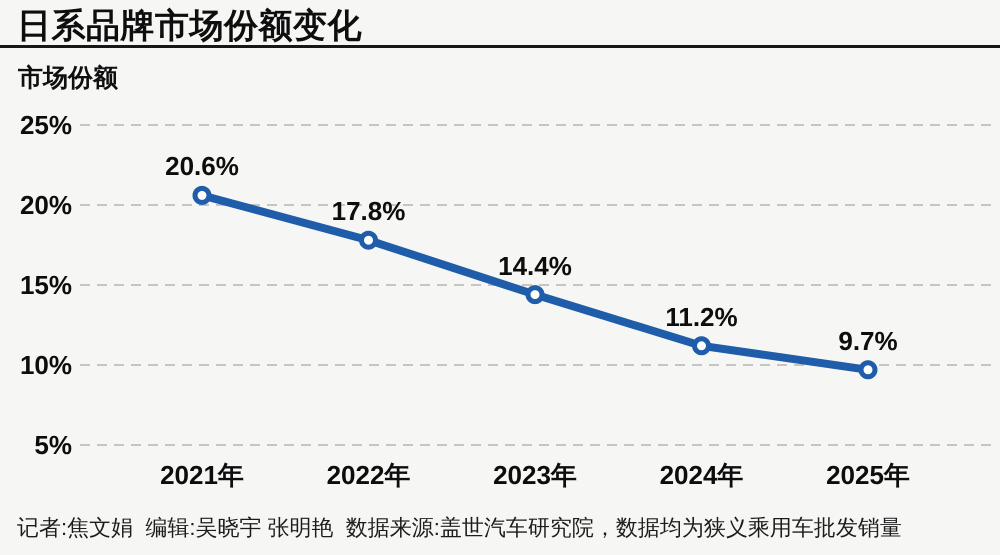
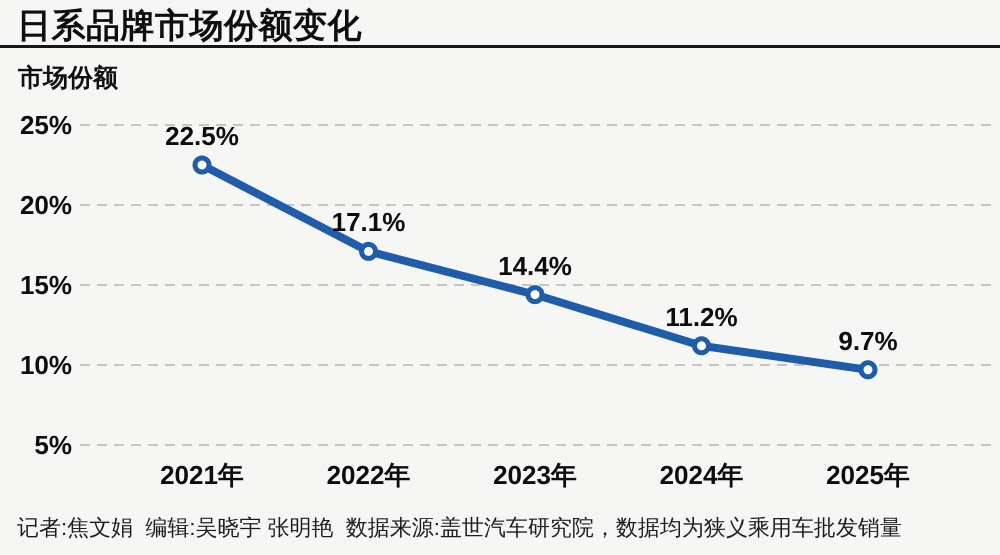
2021年: 20.6% -> 22.5%
2022年: 17.8% -> 17.1%
